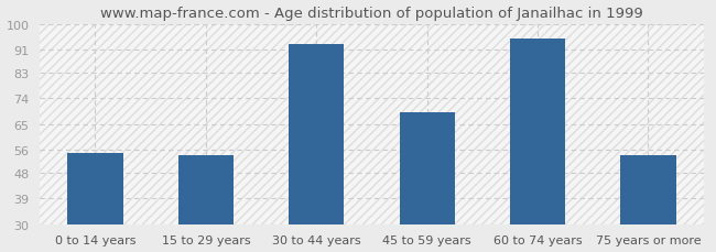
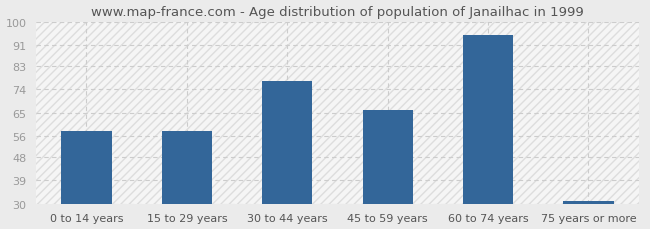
0 to 14 years: 55 -> 58
15 to 29 years: 54 -> 58
30 to 44 years: 93 -> 77
45 to 59 years: 69 -> 66
75 years or more: 54 -> 31
